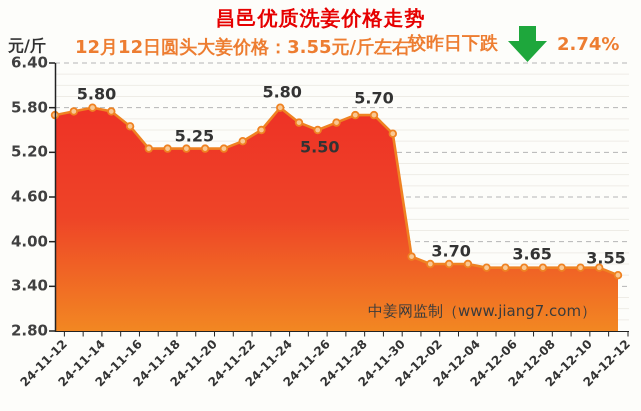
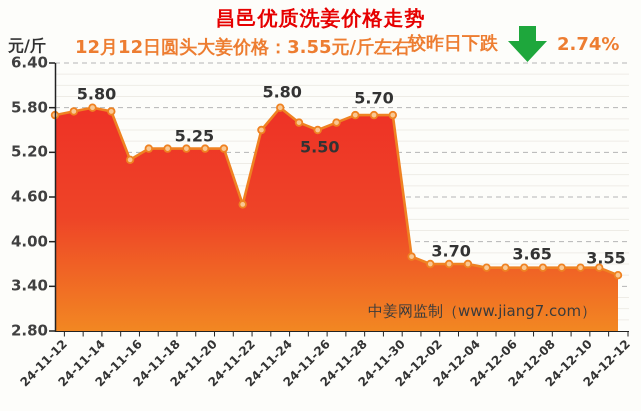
24-11-16: 5.5 -> 5.1
24-11-22: 5.3 -> 4.5
24-11-30: 5.5 -> 5.7
